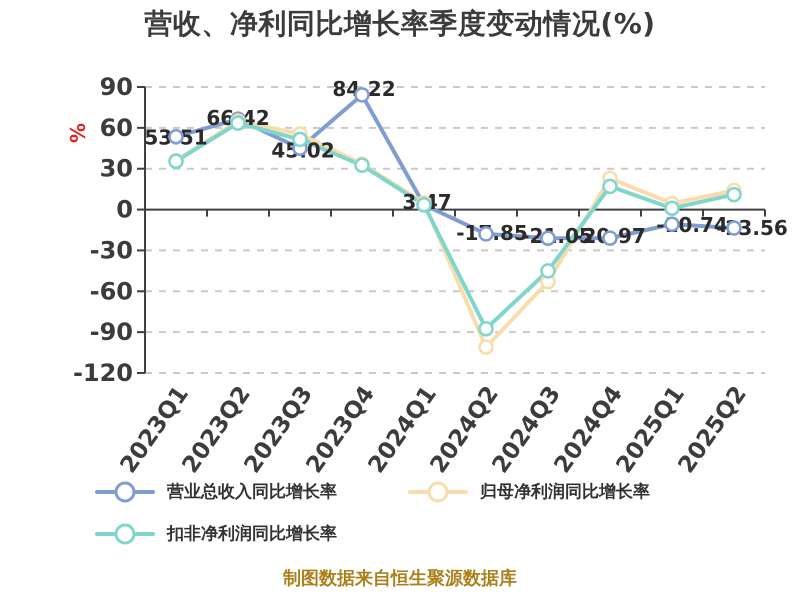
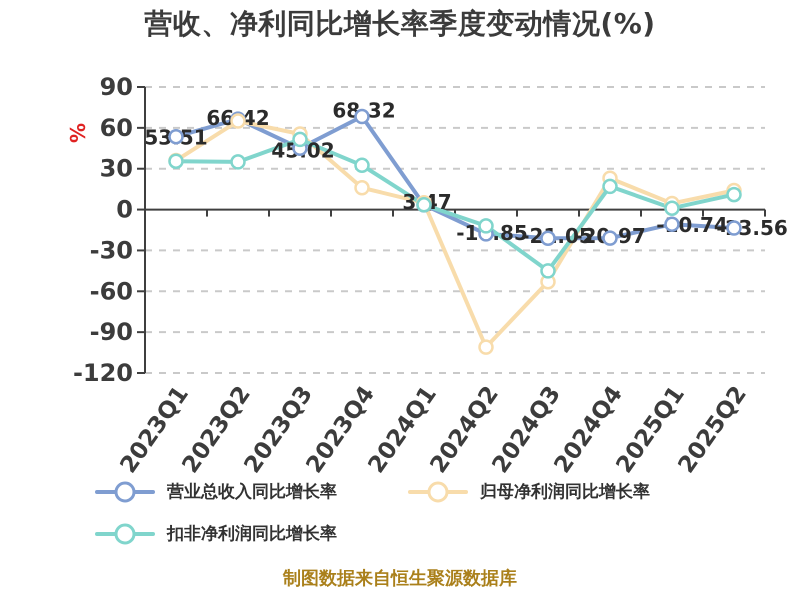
扣非净利润同比增长率/2023Q2: 64 -> 35
营业总收入同比增长率/2023Q4: 84.22 -> 68.32
归母净利润同比增长率/2023Q4: 34 -> 16
扣非净利润同比增长率/2024Q2: -88 -> -12
